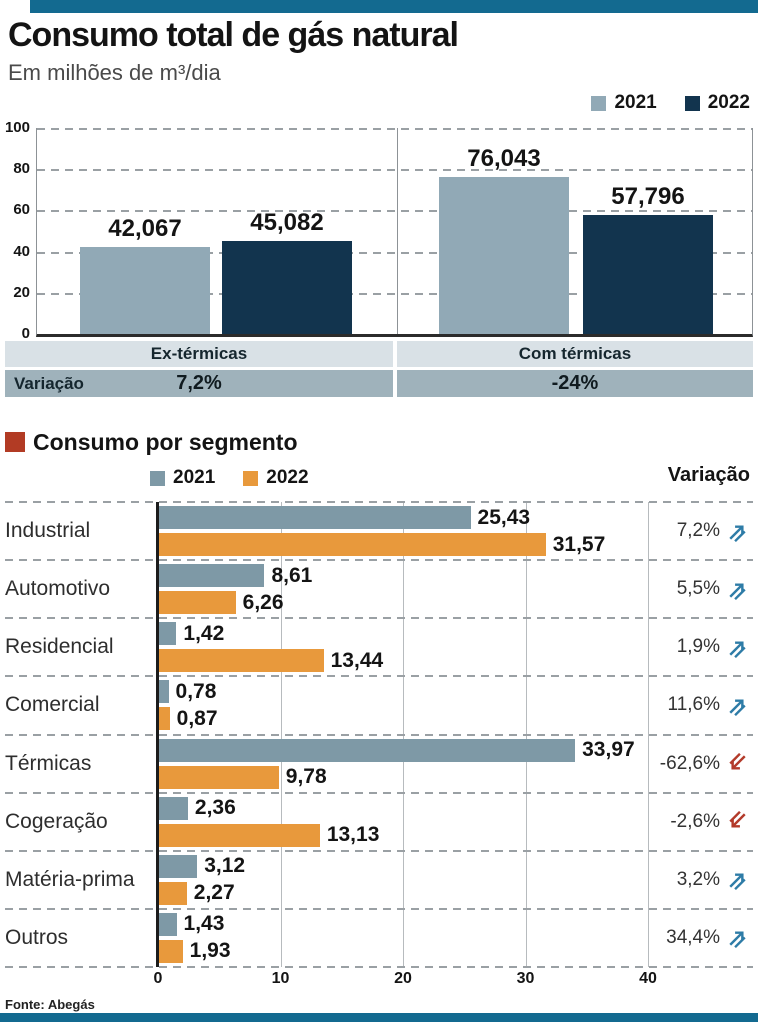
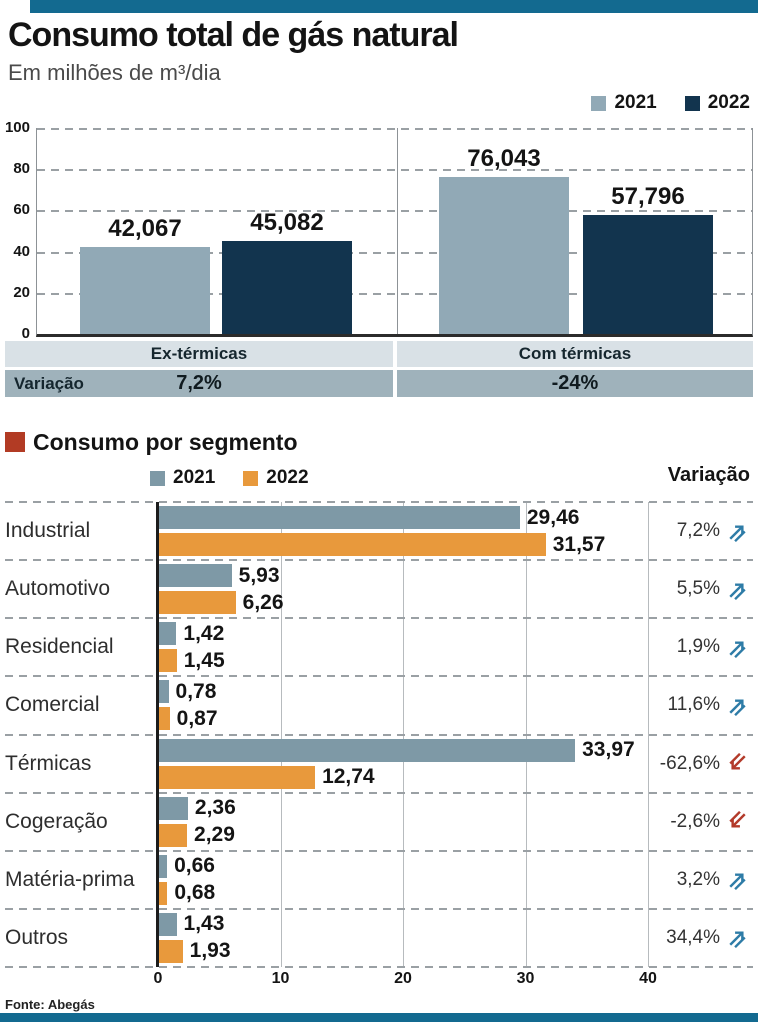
Consumo por segmento/2021/Industrial: 25,43 -> 29,46
Consumo por segmento/2021/Automotivo: 8,61 -> 5,93
Consumo por segmento/2022/Residencial: 13,44 -> 1,45
Consumo por segmento/2022/Térmicas: 9,78 -> 12,74
Consumo por segmento/2022/Cogeração: 13,13 -> 2,29
Consumo por segmento/2021/Matéria-prima: 3,12 -> 0,66
Consumo por segmento/2022/Matéria-prima: 2,27 -> 0,68
